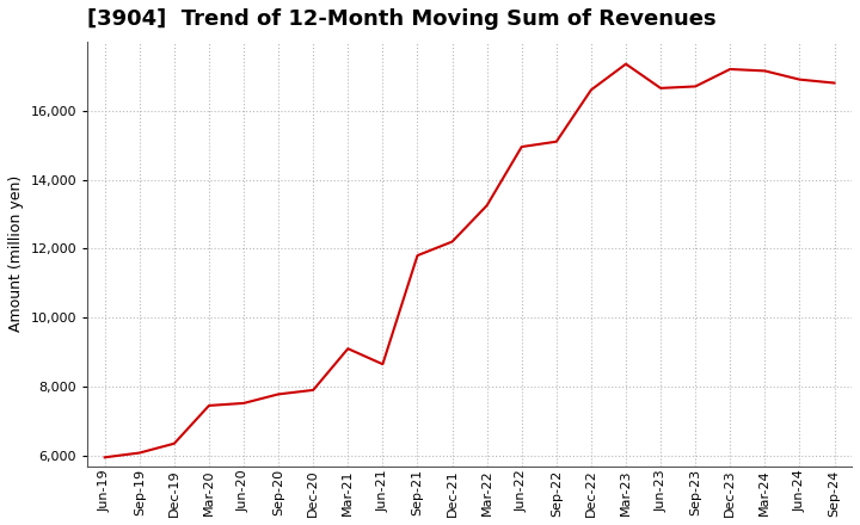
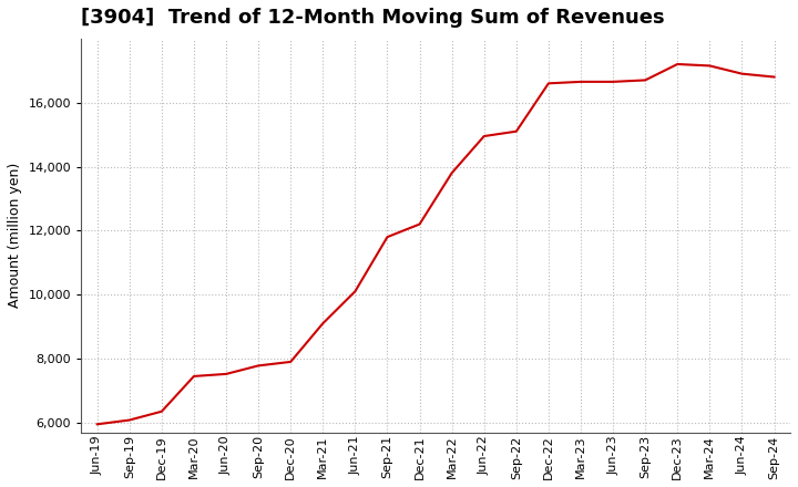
Jun-21: 8,650 -> 10,100
Mar-22: 13,250 -> 13,800
Mar-23: 17,350 -> 16,650
